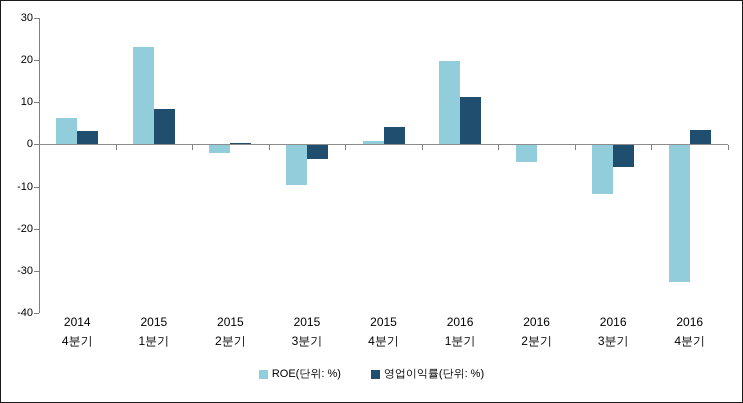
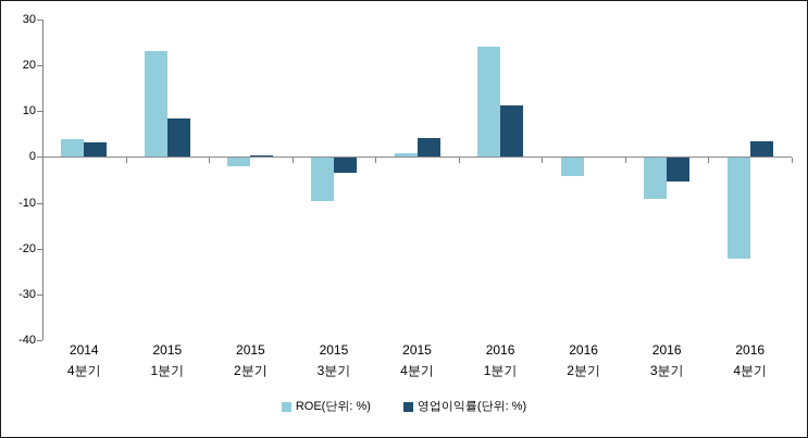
ROE(단위: %)/2014 4분기: 6 -> 4
ROE(단위: %)/2016 1분기: 20 -> 24
ROE(단위: %)/2016 3분기: -12 -> -9
ROE(단위: %)/2016 4분기: -32 -> -22
